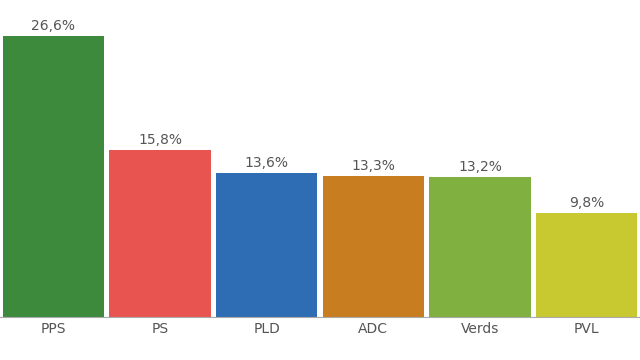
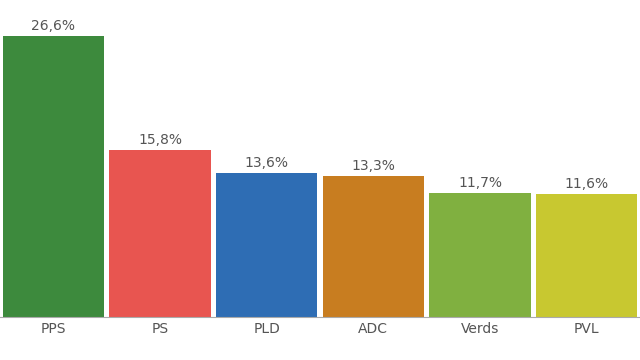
Verds: 13,2% -> 11,7%
PVL: 9,8% -> 11,6%
